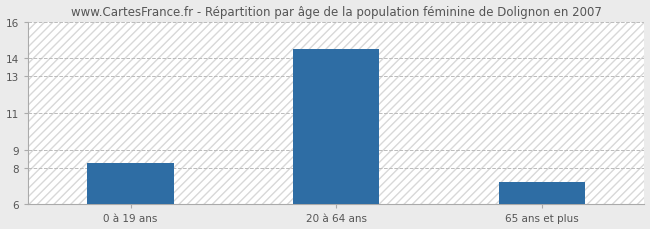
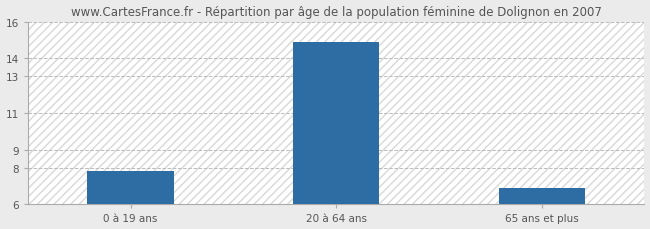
0 à 19 ans: 8.2 -> 7.8
20 à 64 ans: 14.5 -> 14.9
65 ans et plus: 7.2 -> 6.9
